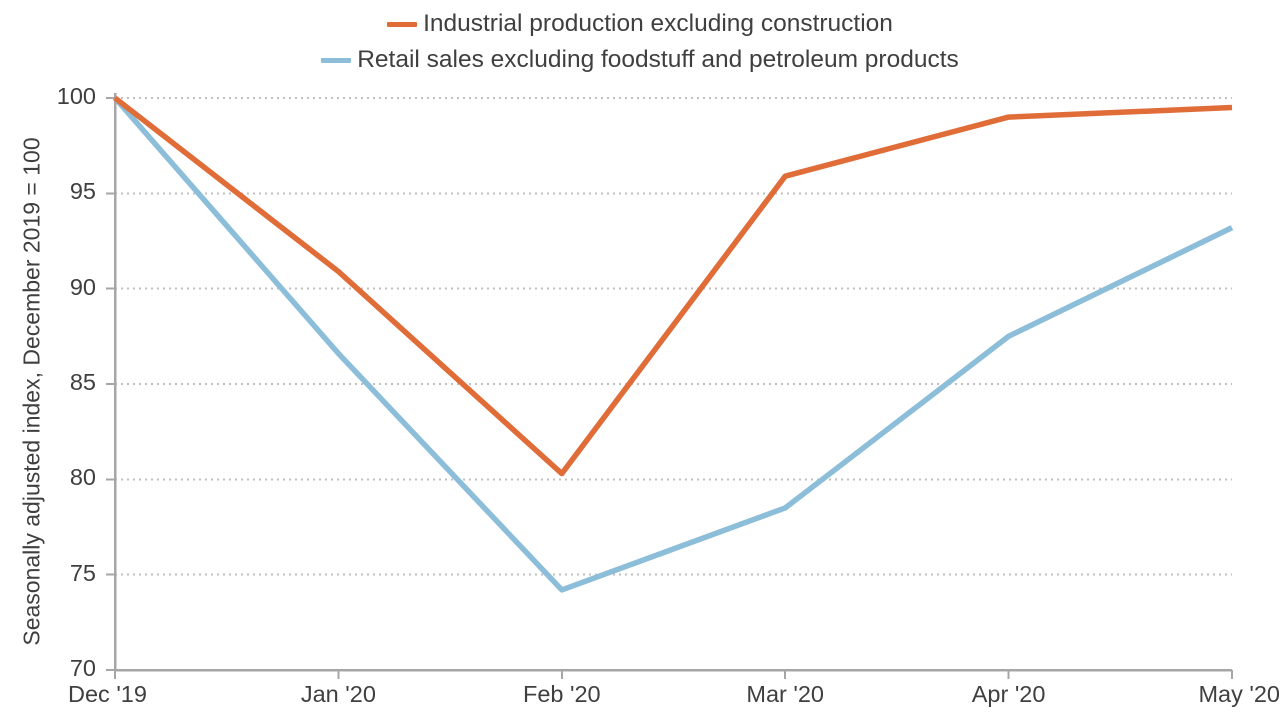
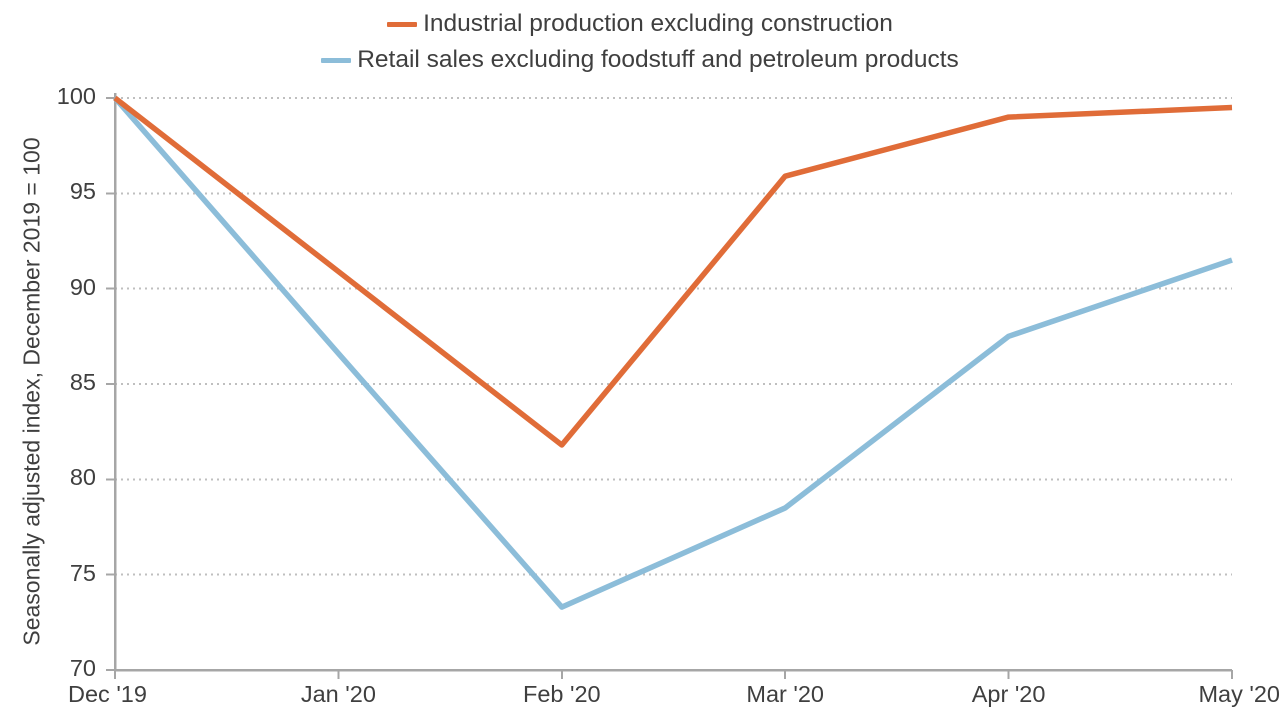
Industrial production excluding construction/Feb '20: 80.3 -> 81.8
Retail sales excluding foodstuff and petroleum products/Feb '20: 74.2 -> 73.3
Retail sales excluding foodstuff and petroleum products/May '20: 93.2 -> 91.5
